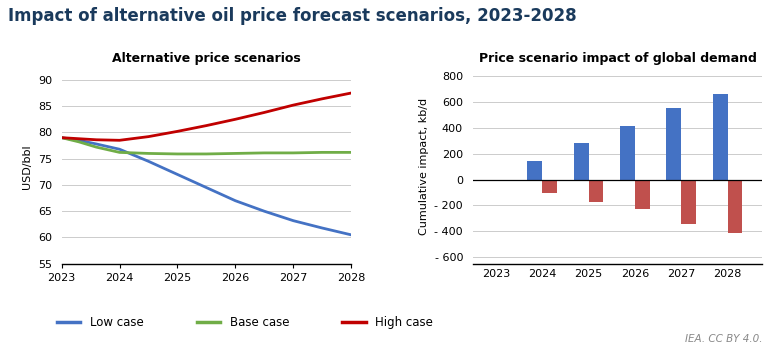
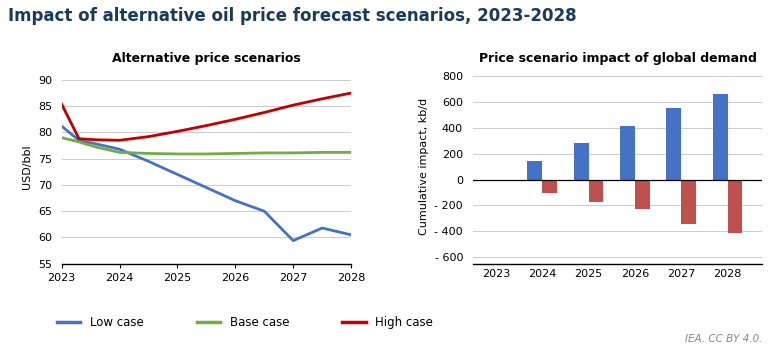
Alternative price scenarios/Low case/2023: 79.0 -> 81.2
Alternative price scenarios/High case/2023: 79.0 -> 85.4
Alternative price scenarios/Low case/2027: 63.2 -> 59.4
